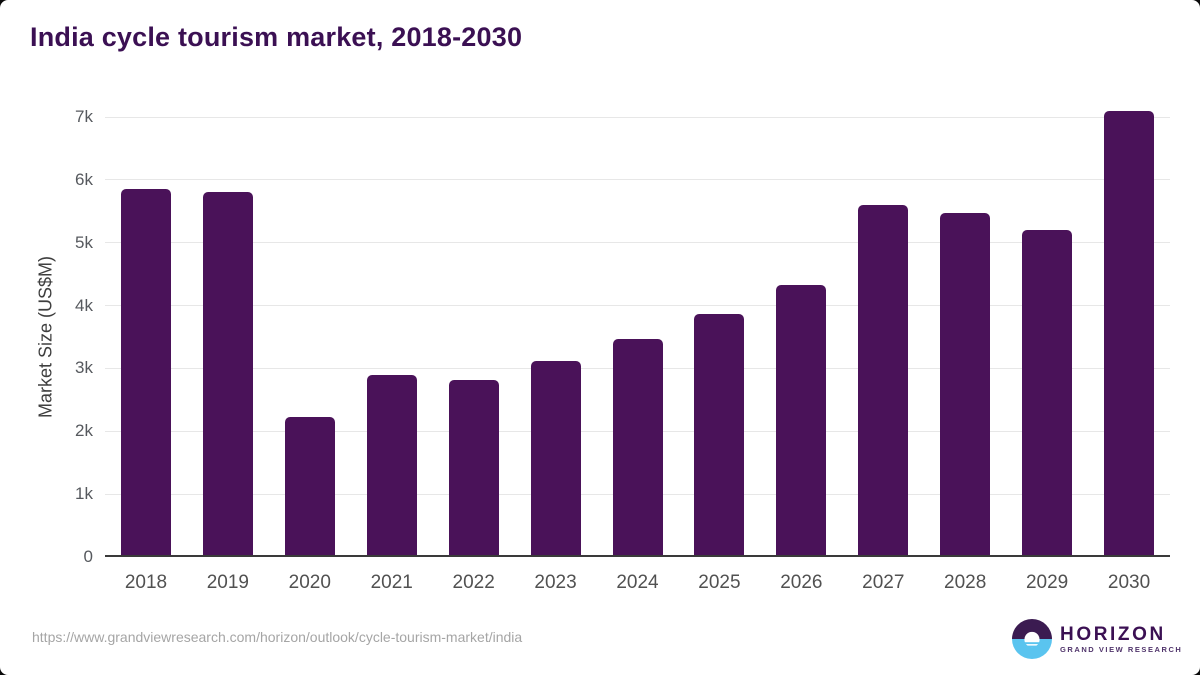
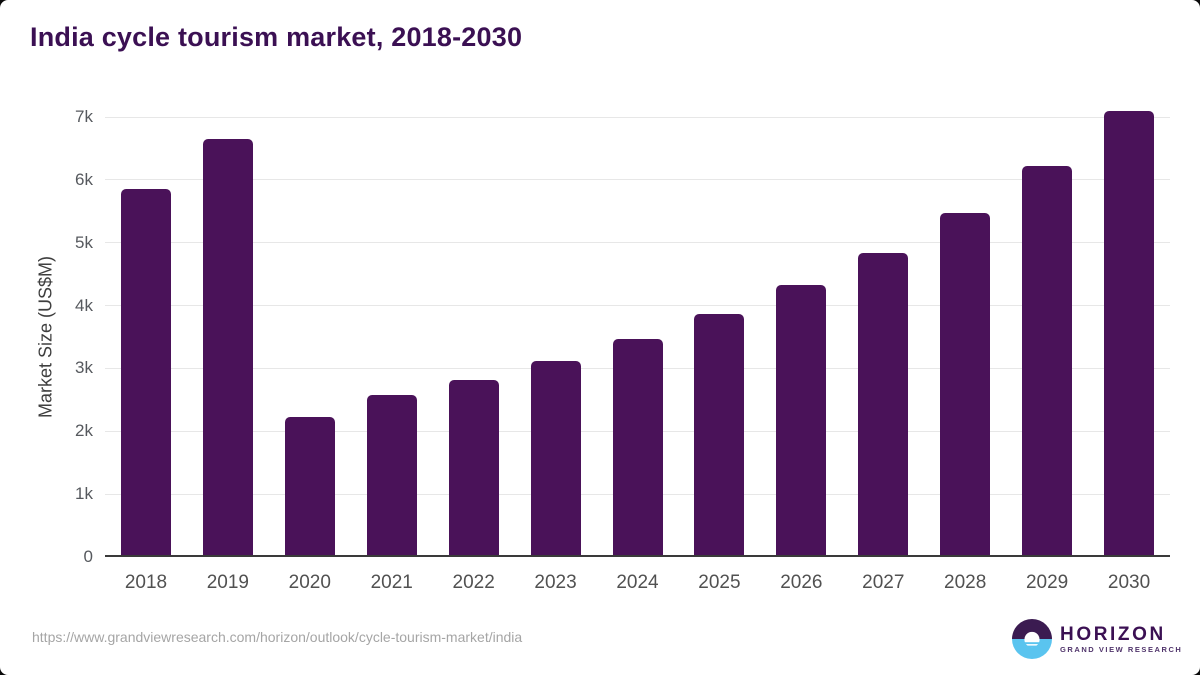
2019: 5.8k -> 6.6k
2021: 2.9k -> 2.6k
2027: 5.6k -> 4.8k
2029: 5.2k -> 6.2k
